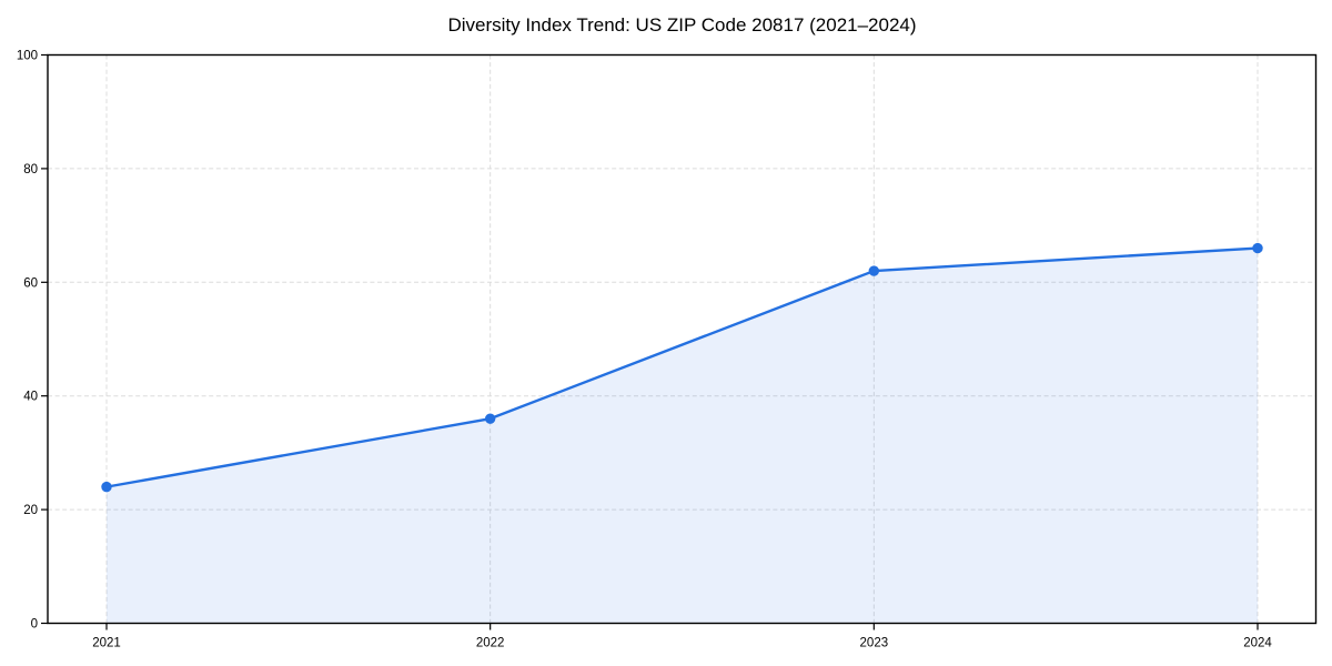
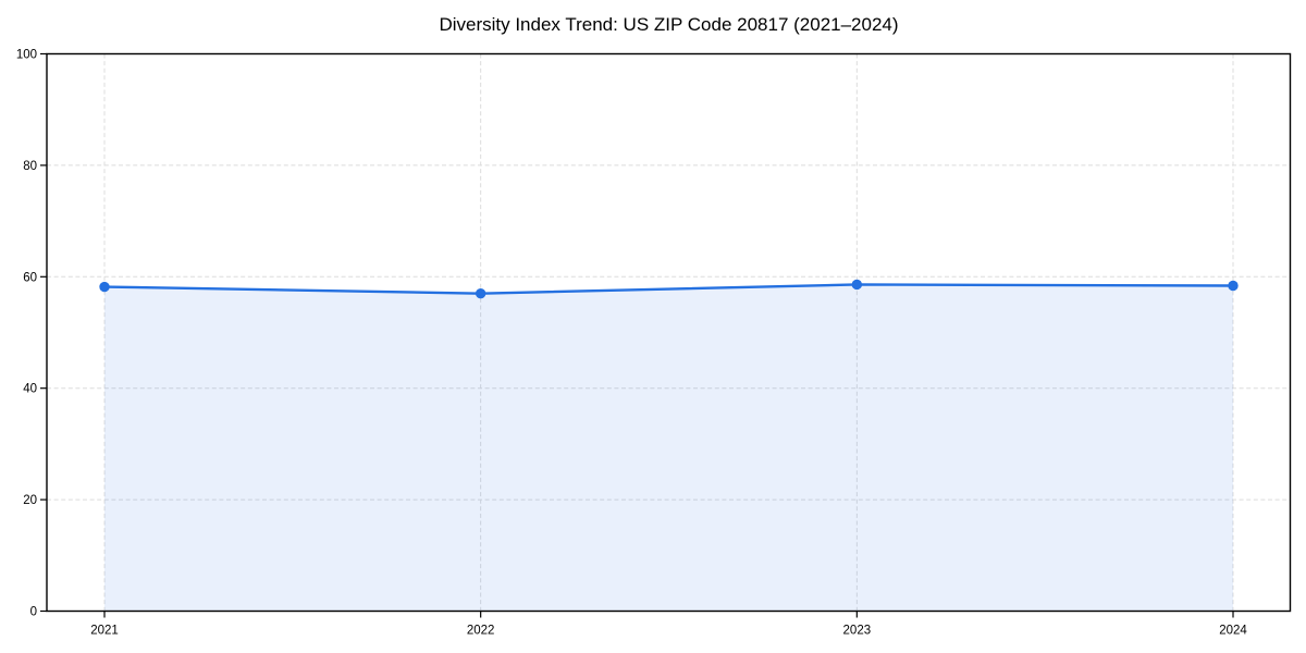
2021: 24 -> 58
2022: 36 -> 57
2023: 62 -> 59
2024: 66 -> 58
